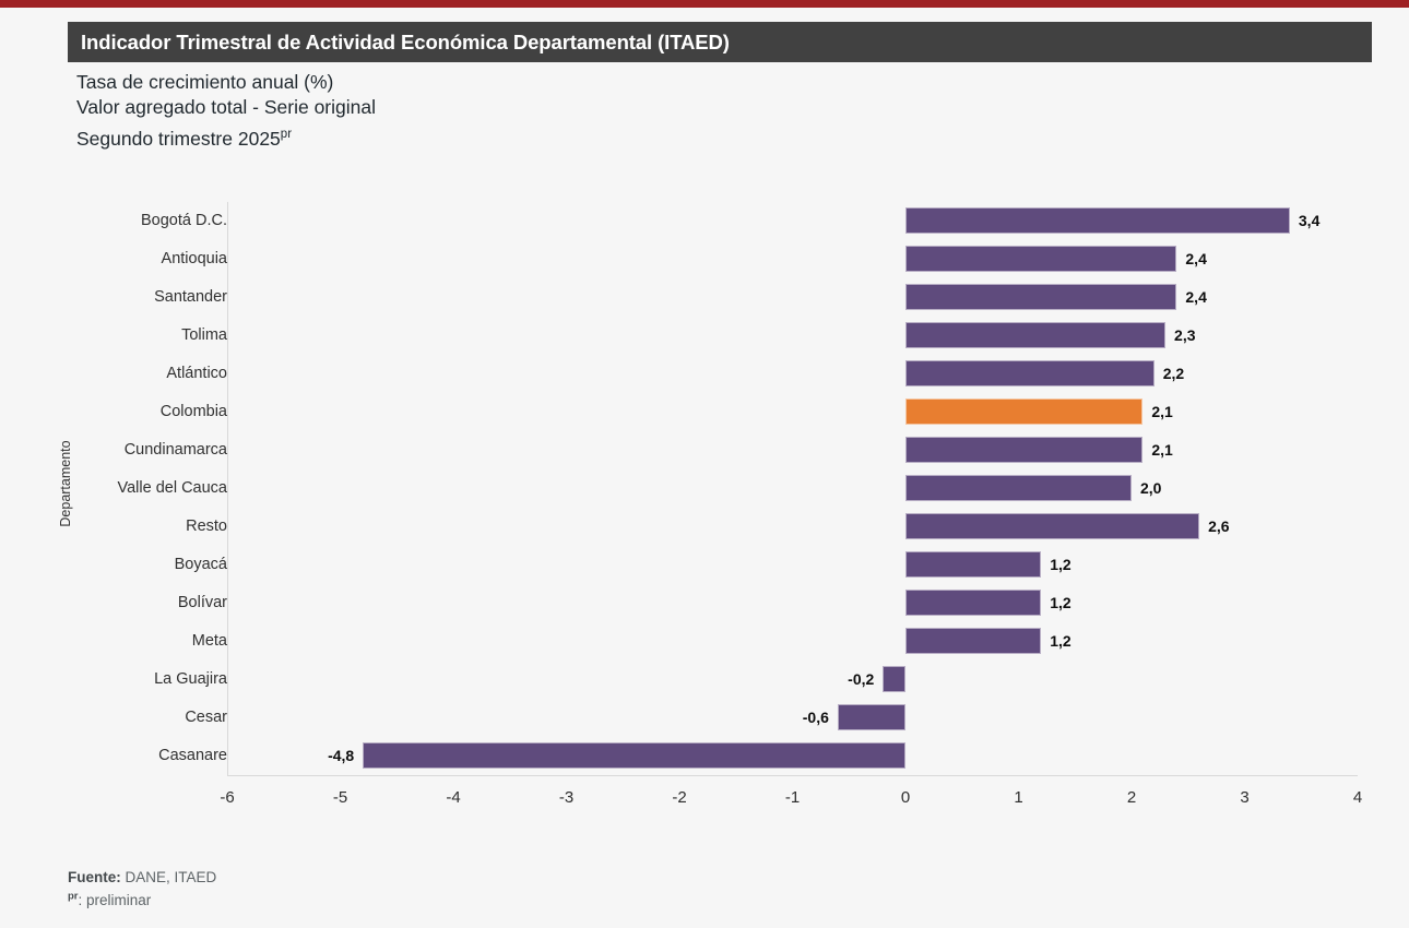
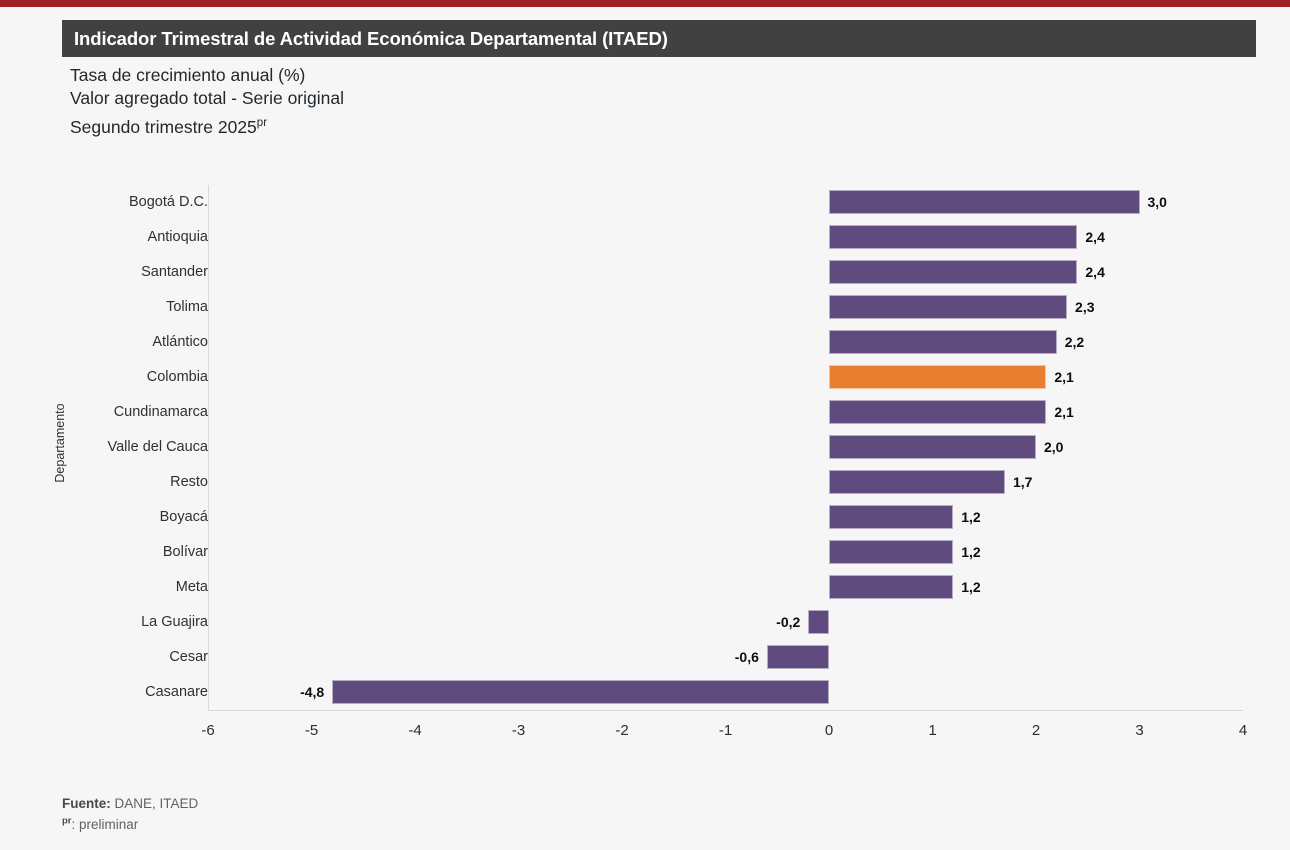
Bogotá D.C.: 3,4 -> 3,0
Resto: 2,6 -> 1,7
